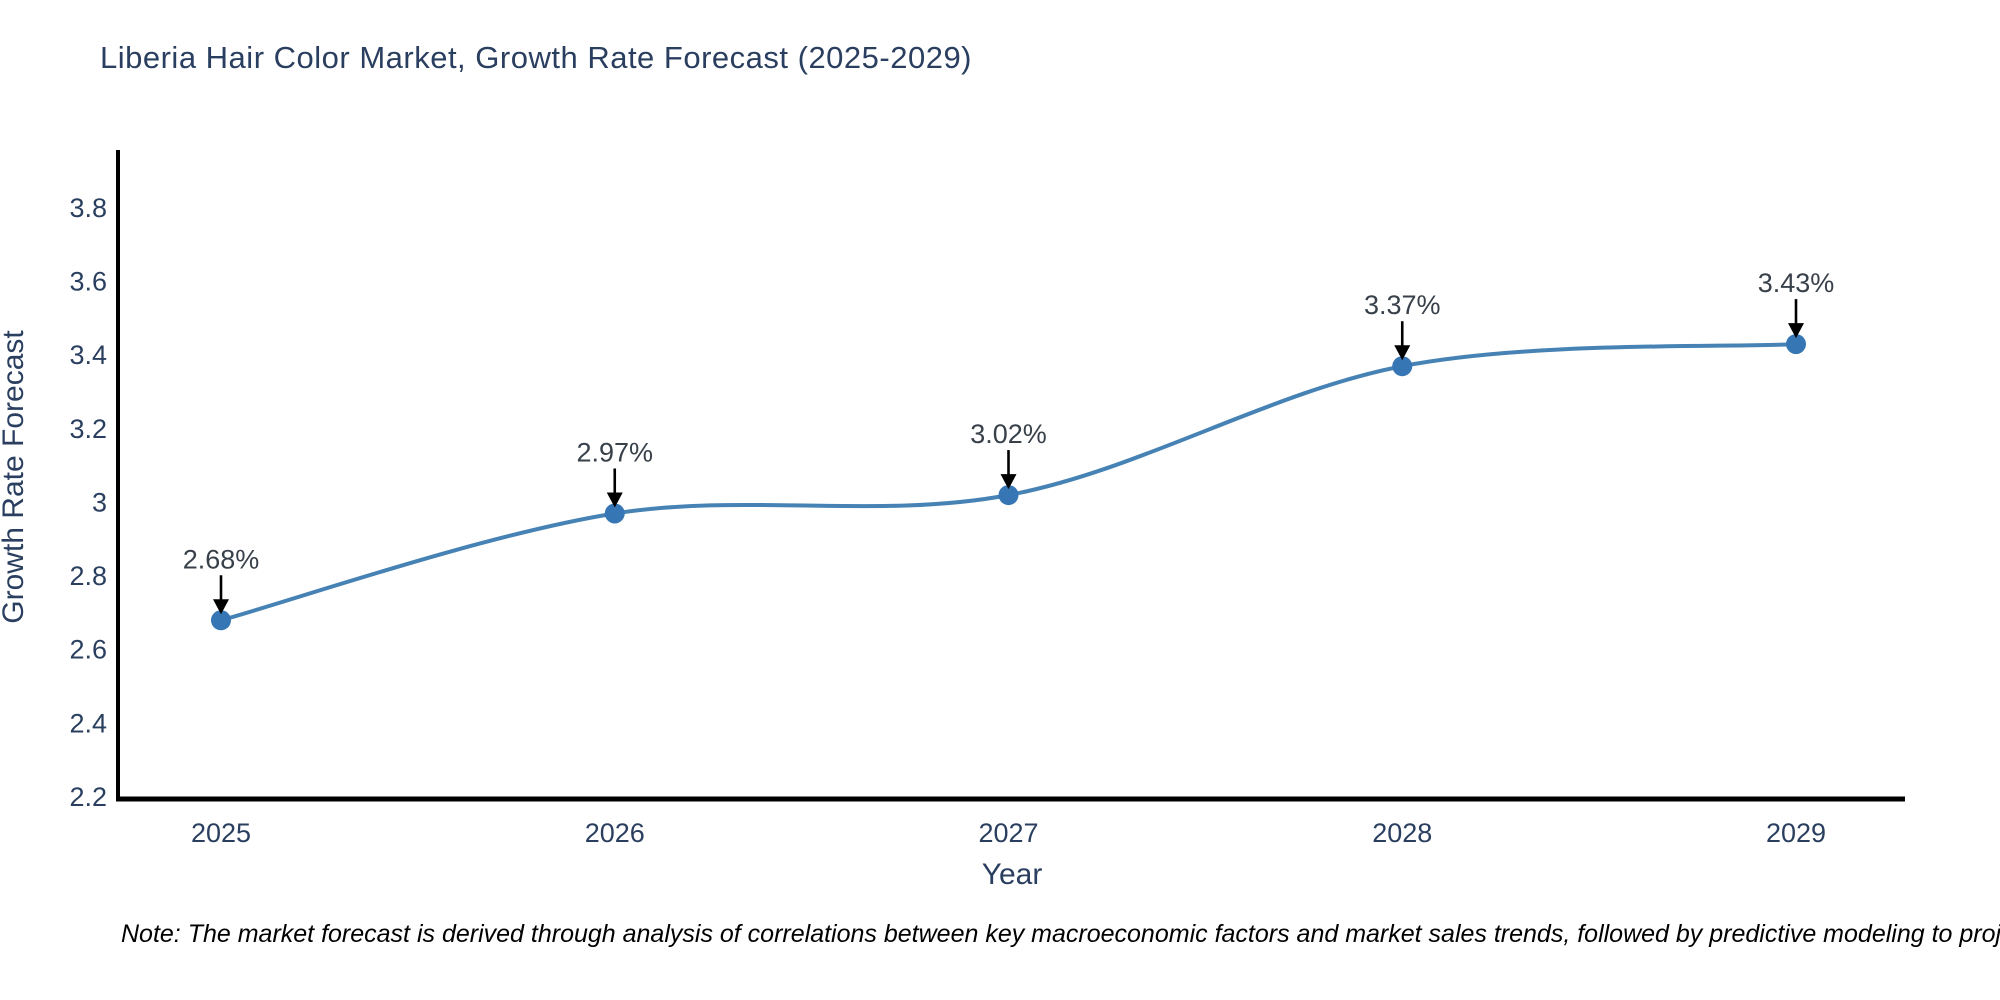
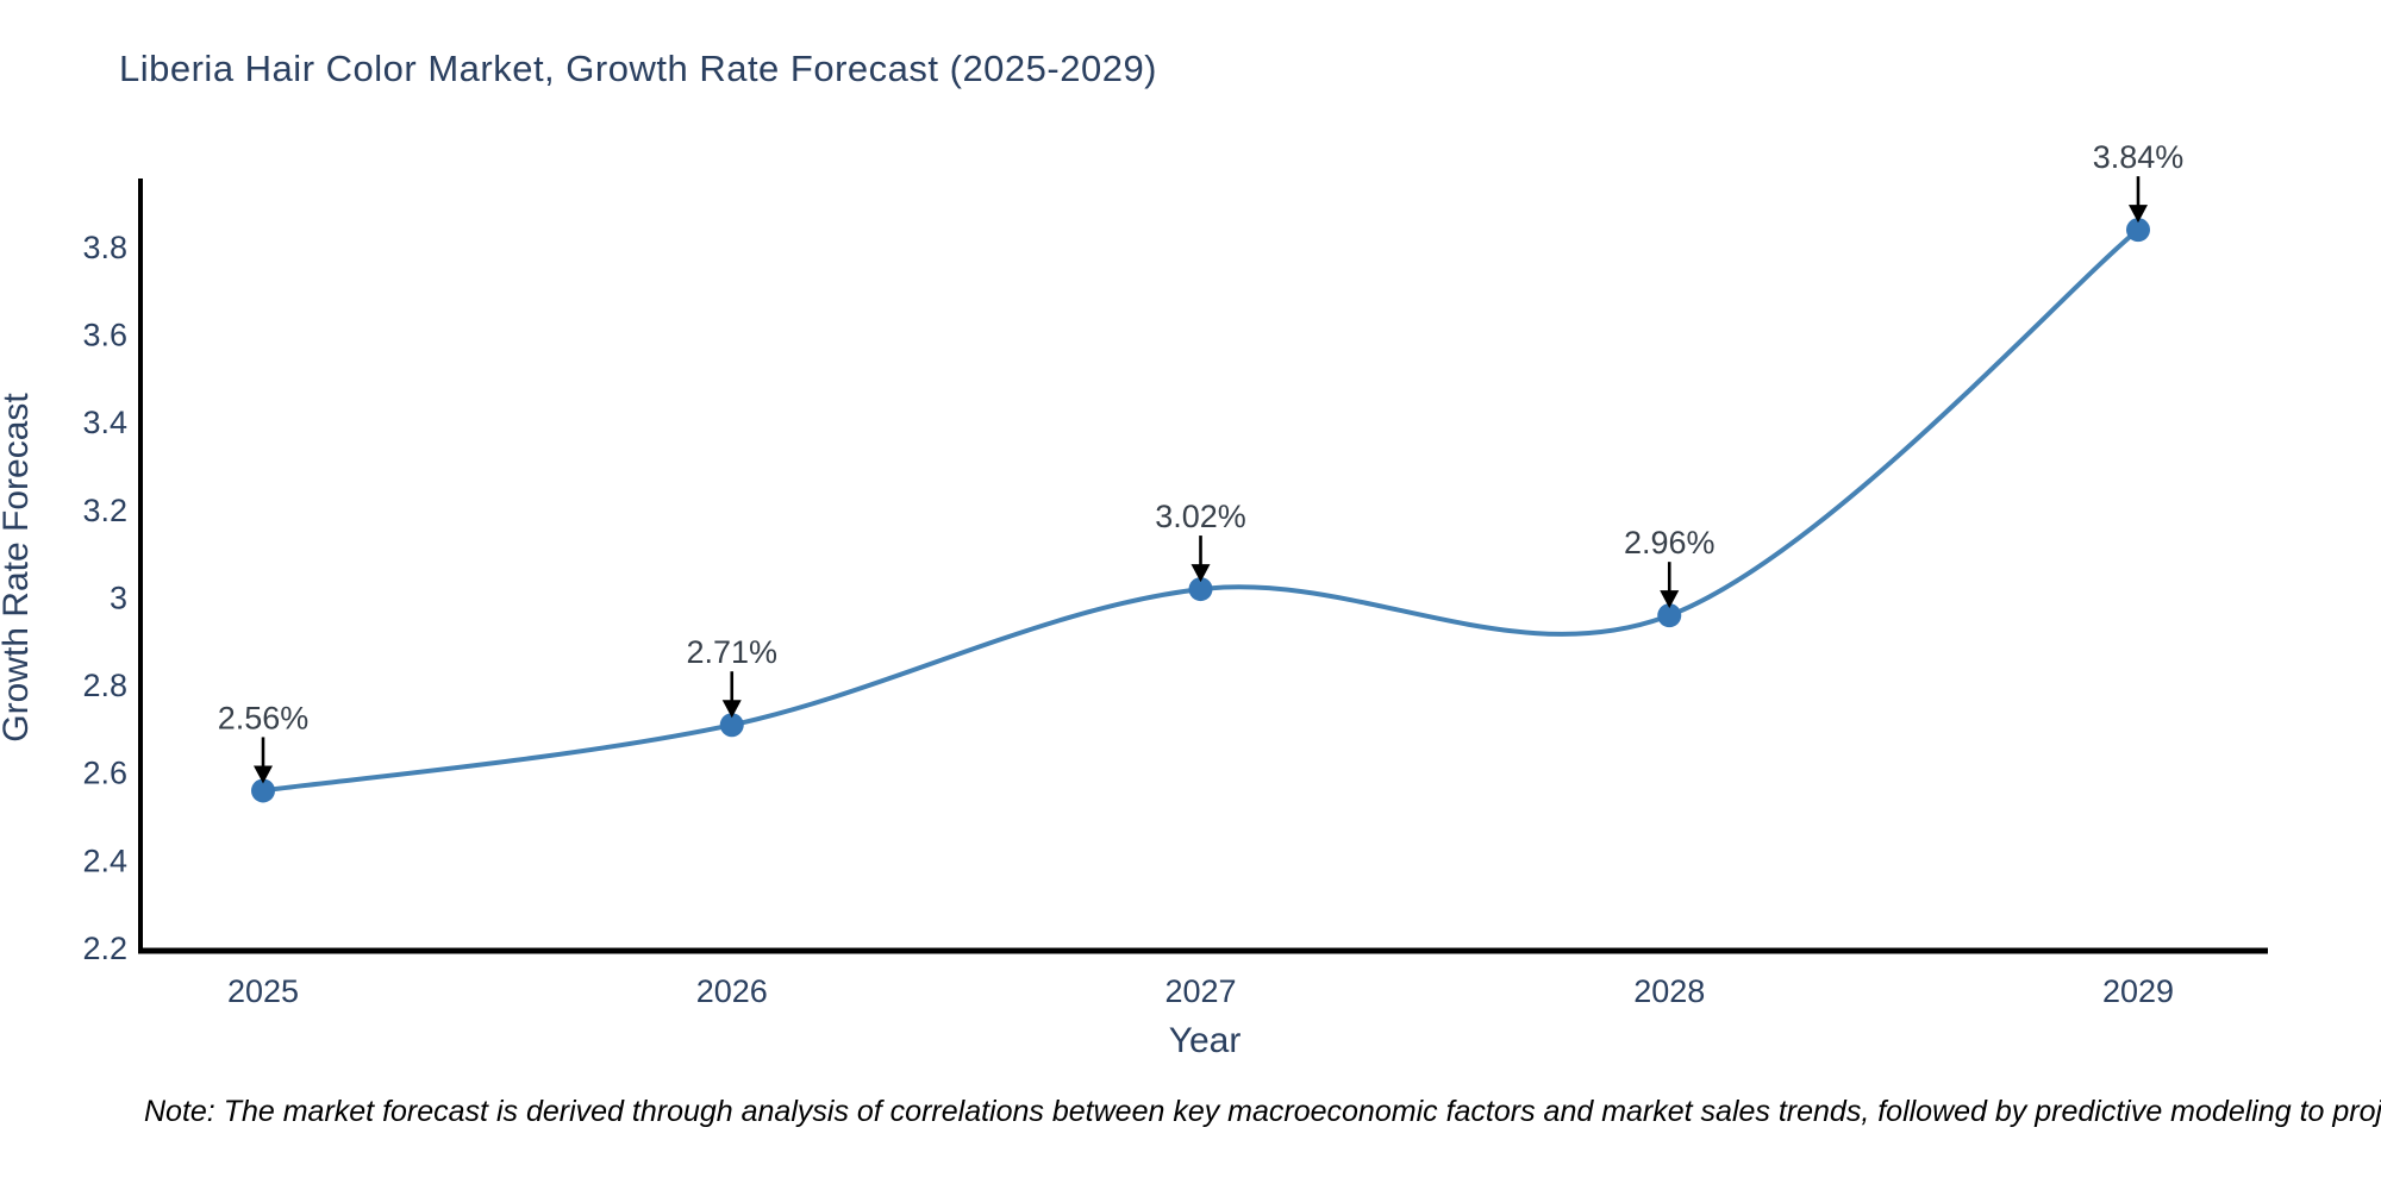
2025: 2.68% -> 2.56%
2026: 2.97% -> 2.71%
2028: 3.37% -> 2.96%
2029: 3.43% -> 3.84%
